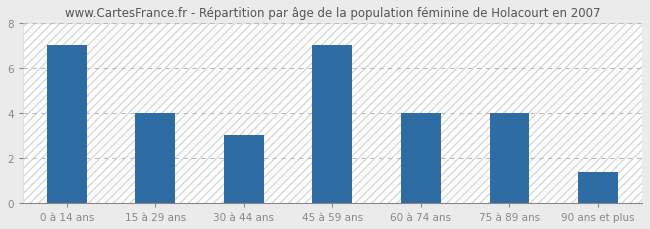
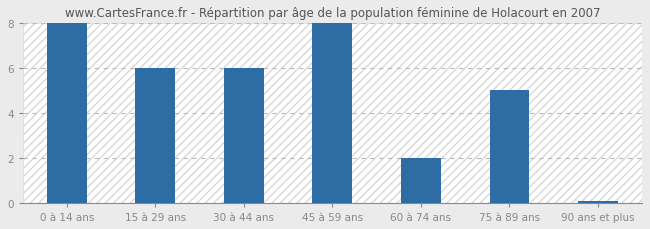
0 à 14 ans: 7.0 -> 8.0
15 à 29 ans: 4.0 -> 6.0
30 à 44 ans: 3.0 -> 6.0
45 à 59 ans: 7.0 -> 8.0
60 à 74 ans: 4.0 -> 2.0
75 à 89 ans: 4.0 -> 5.0
90 ans et plus: 1.4 -> 0.1
